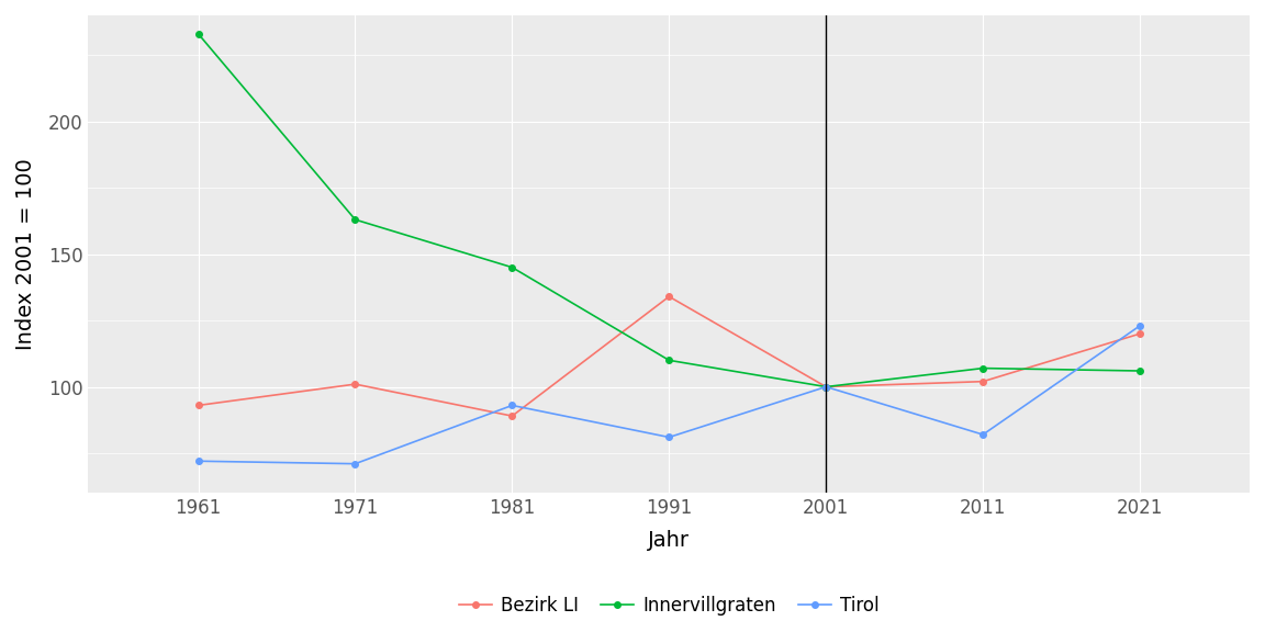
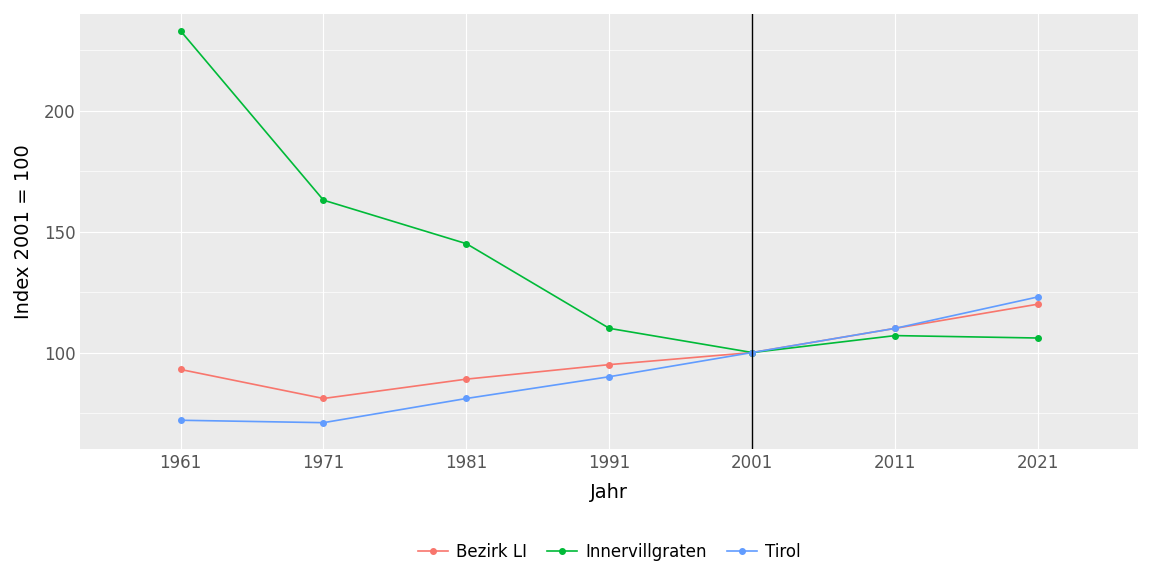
Bezirk LI/1971: 101 -> 81
Tirol/1981: 93 -> 81
Bezirk LI/1991: 134 -> 95
Tirol/1991: 81 -> 90
Bezirk LI/2011: 102 -> 110
Tirol/2011: 82 -> 110
